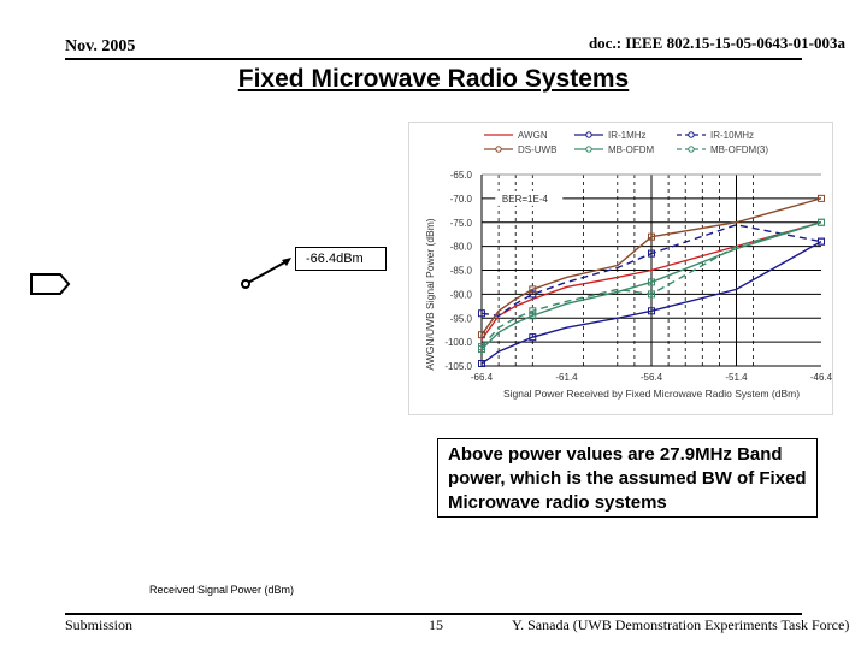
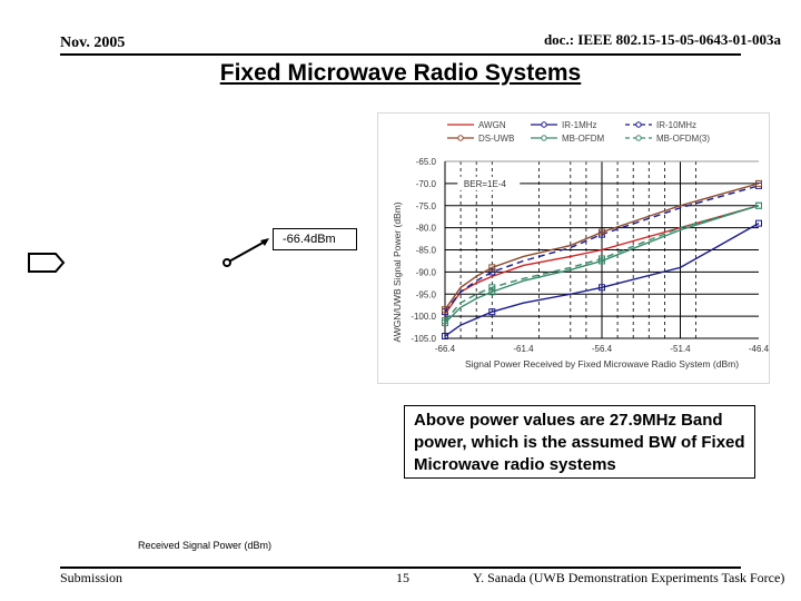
IR-10MHz/-66.4: -94 -> -99
DS-UWB/-56.4: -78 -> -81
MB-OFDM(3)/-56.4: -90 -> -87
IR-10MHz/-46.4: -79 -> -70
